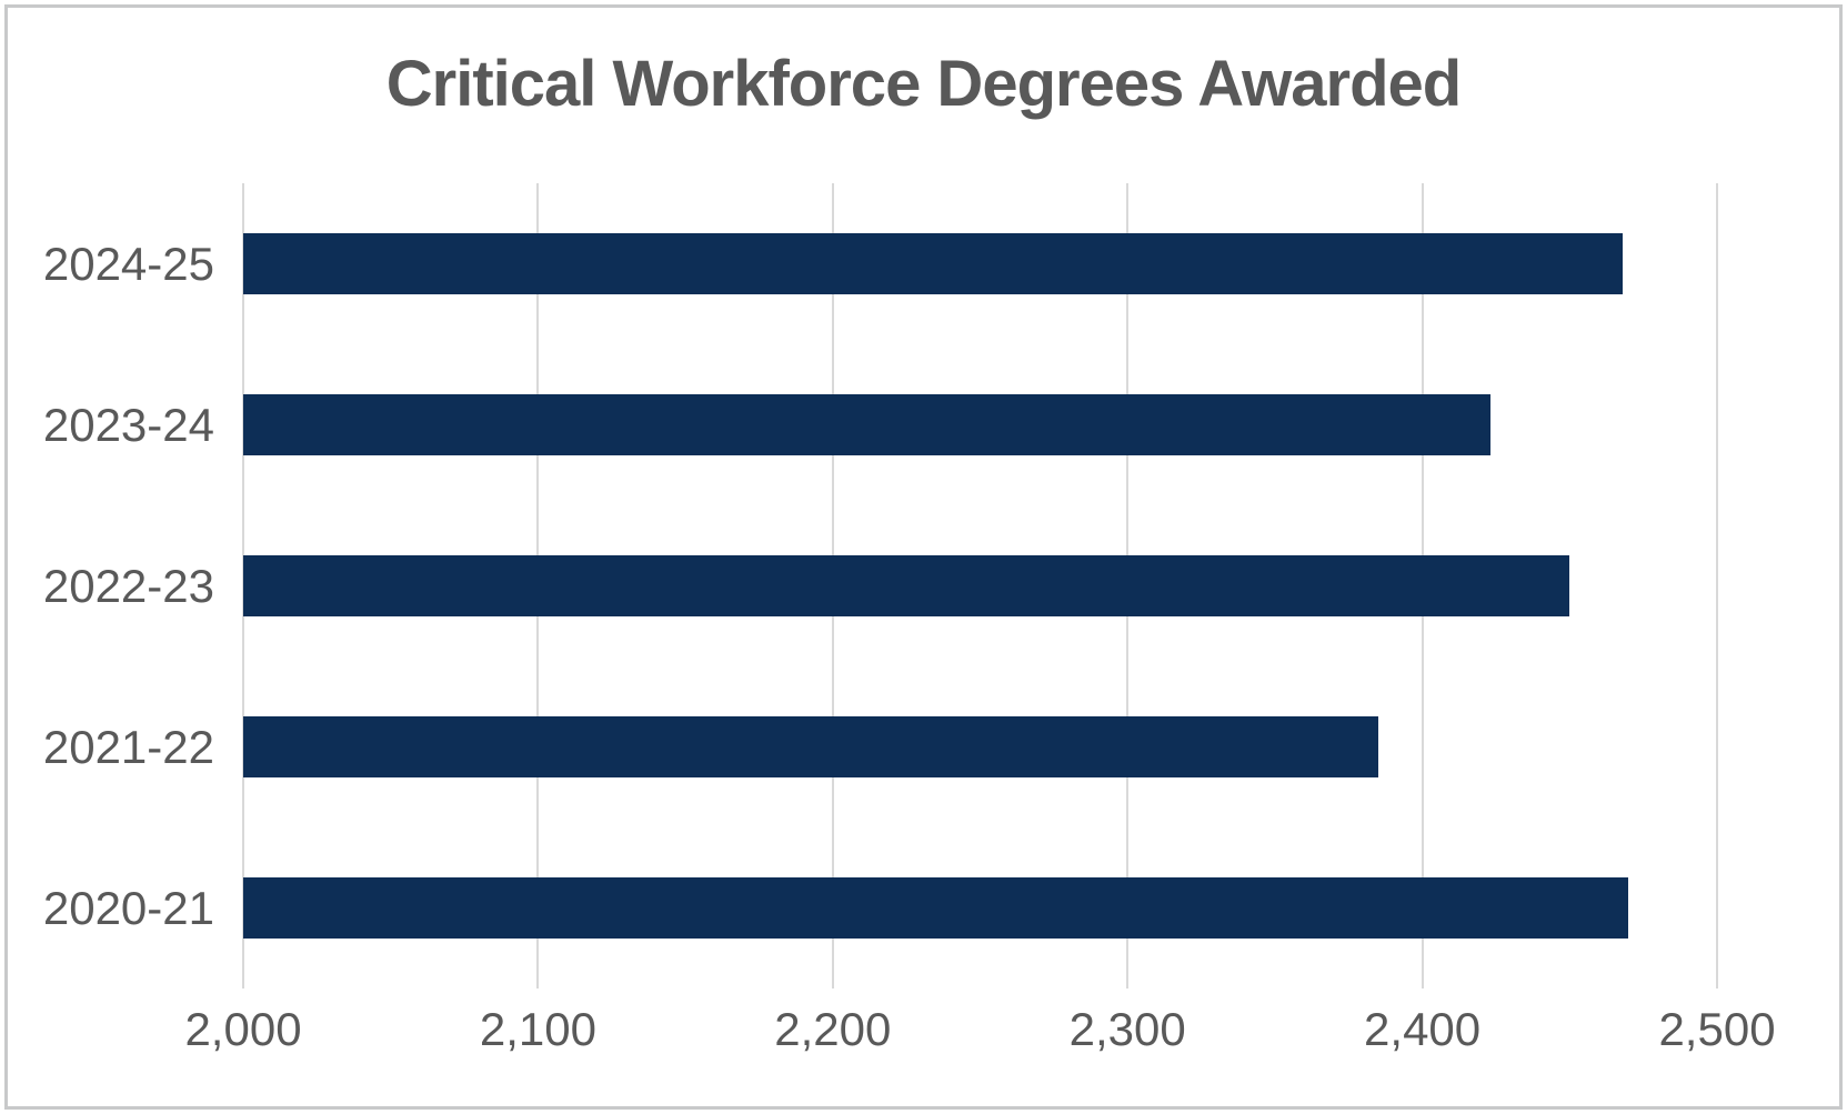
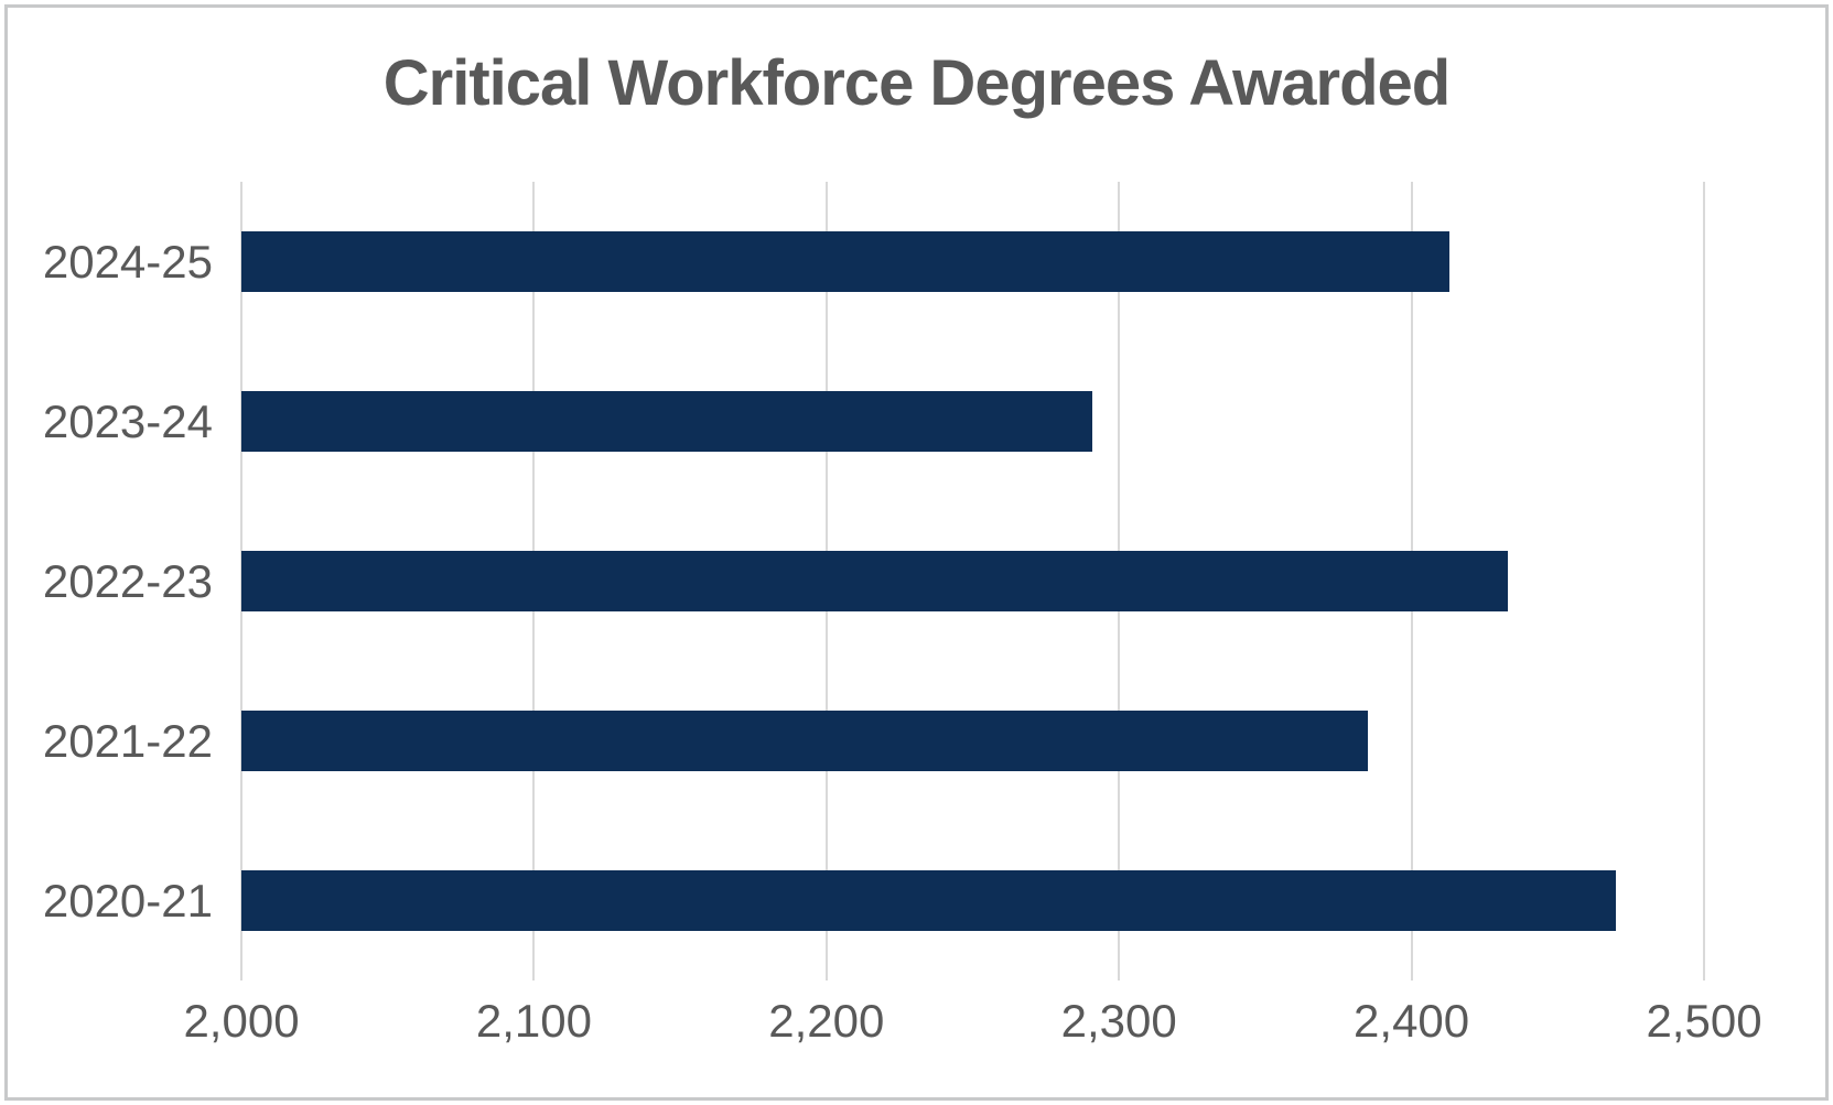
2024-25: 2468 -> 2413
2023-24: 2423 -> 2291
2022-23: 2450 -> 2433
